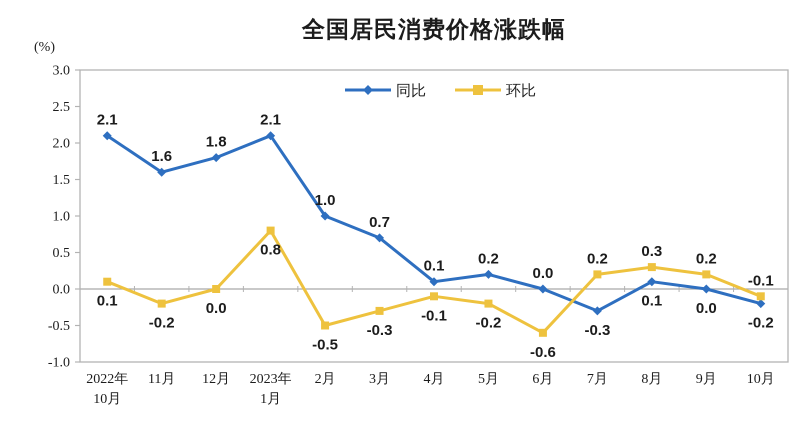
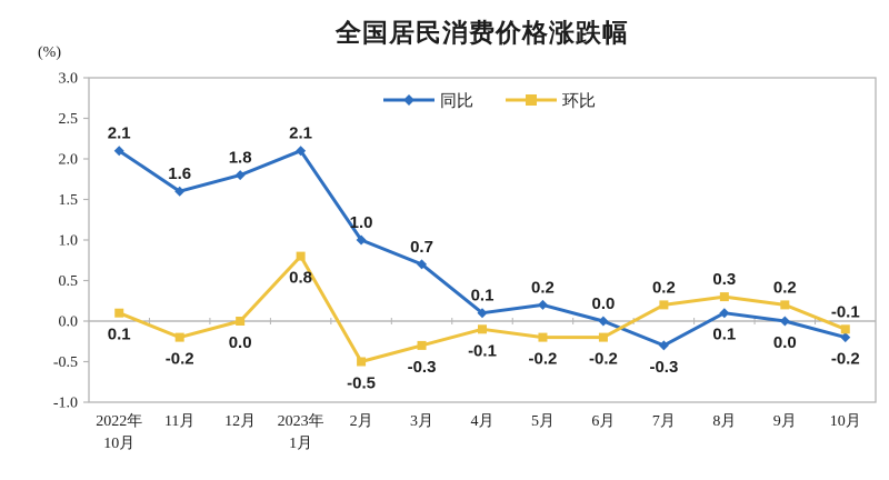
环比/6月: -0.6 -> -0.2
